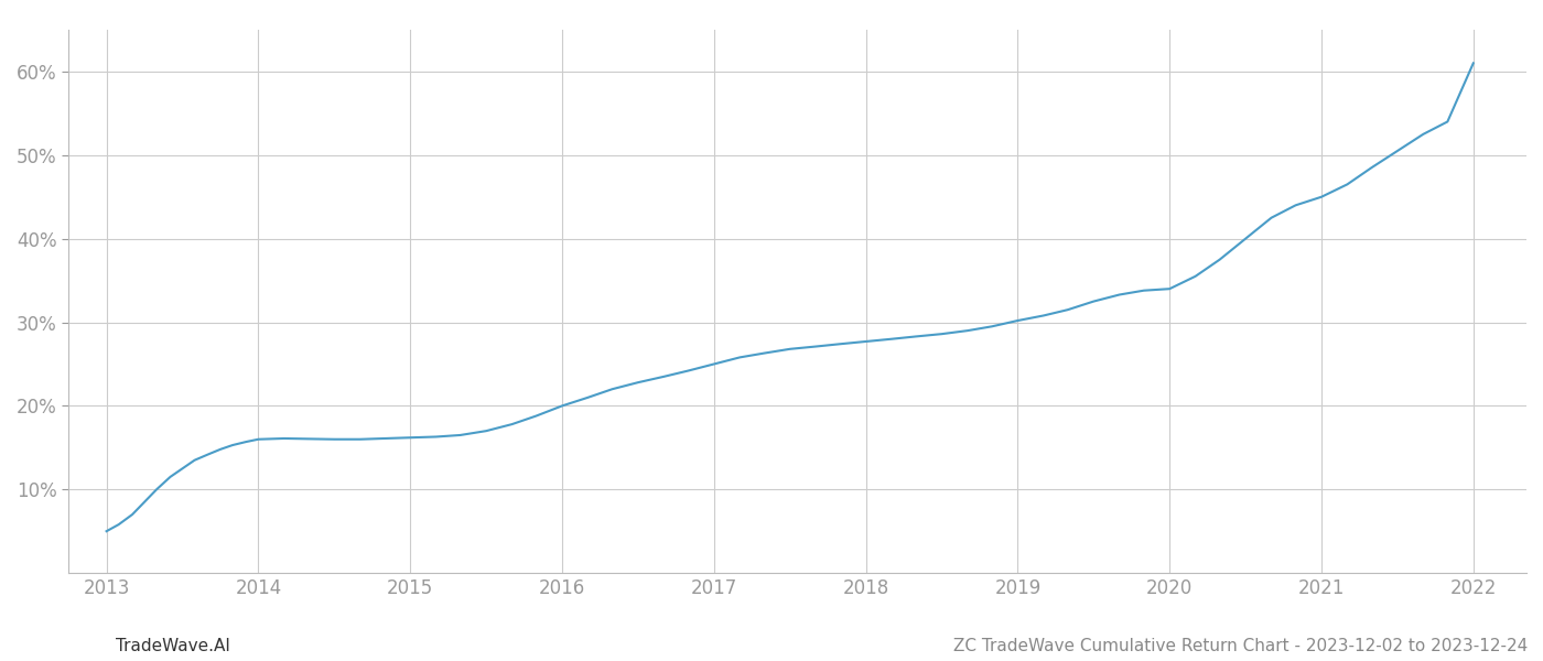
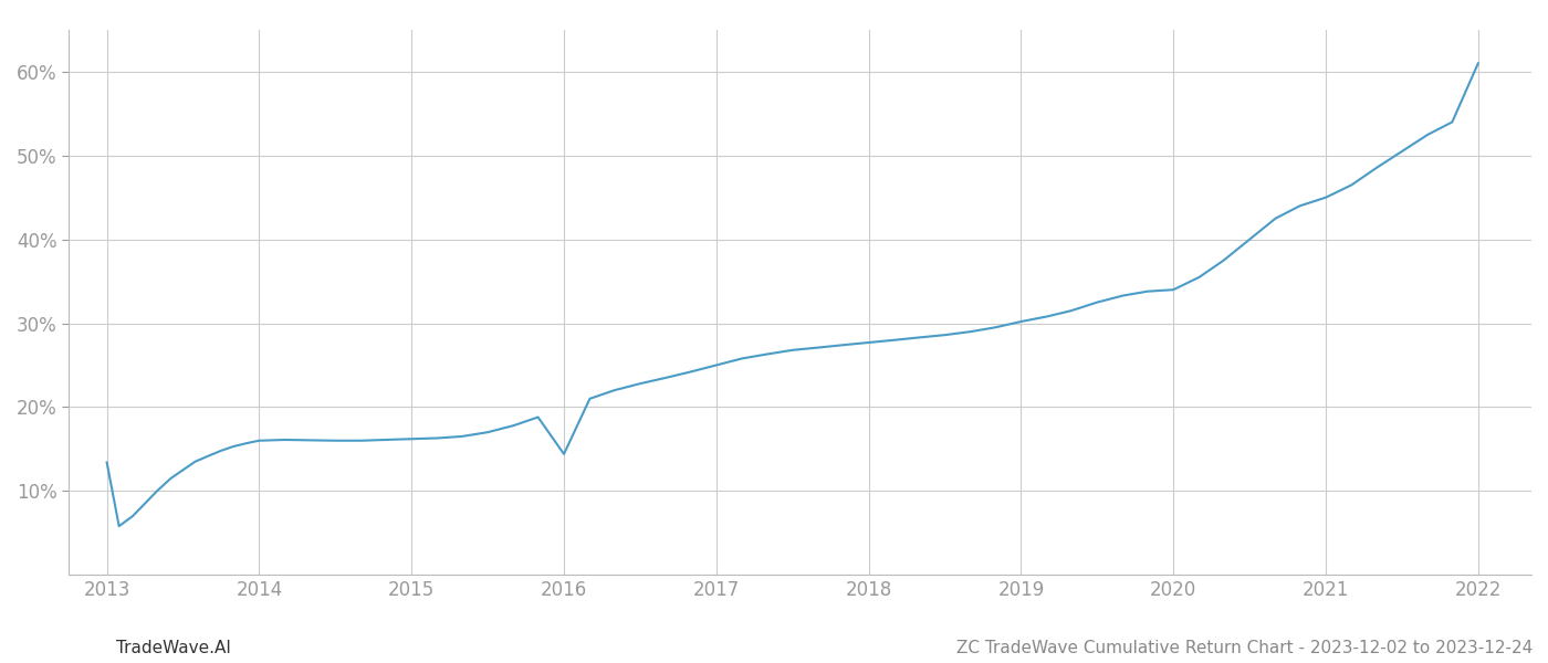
2013: 5.0% -> 13.4%
2016: 20.0% -> 14.4%
